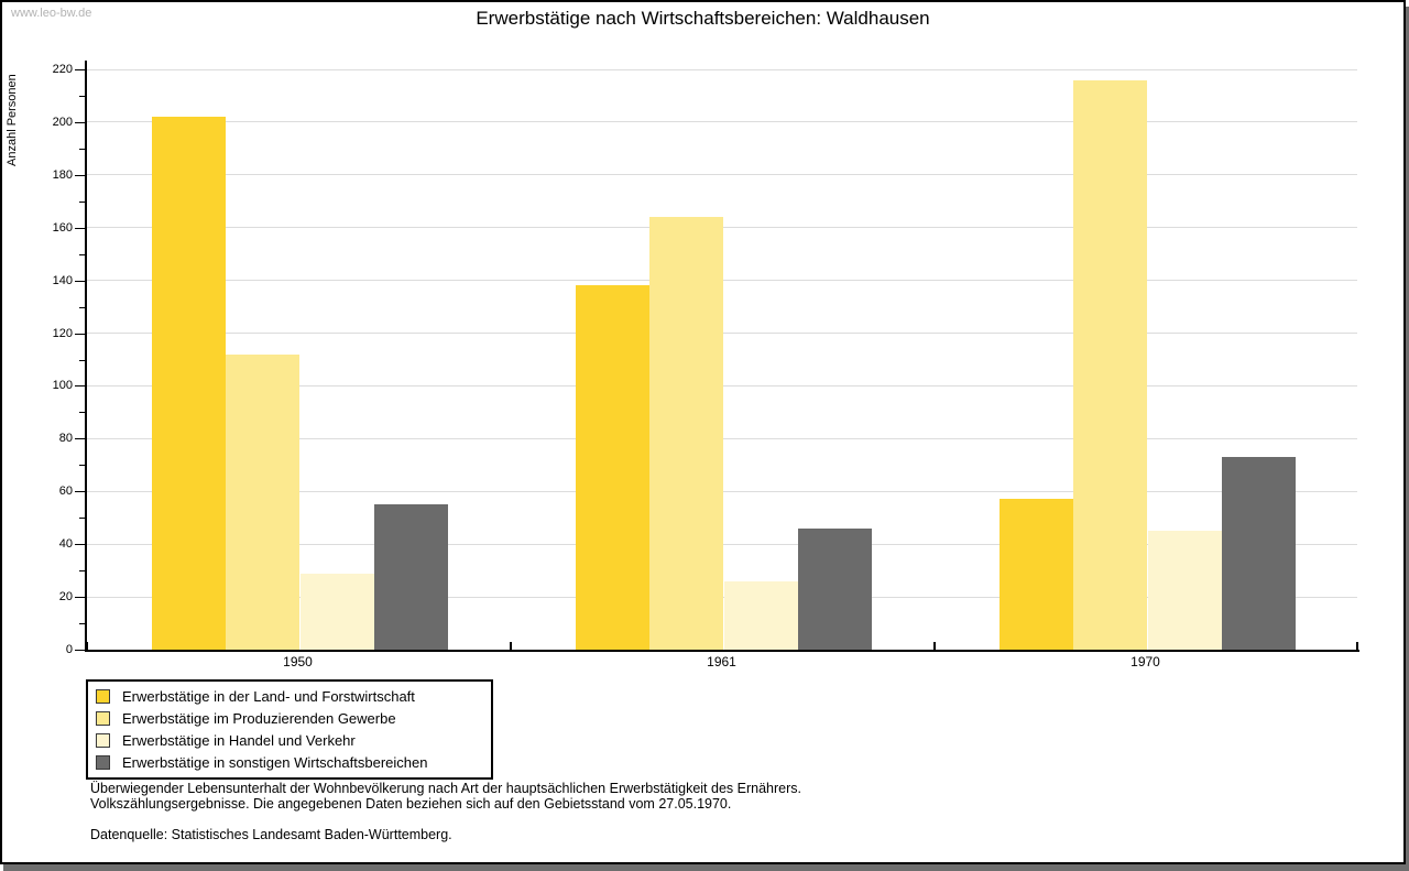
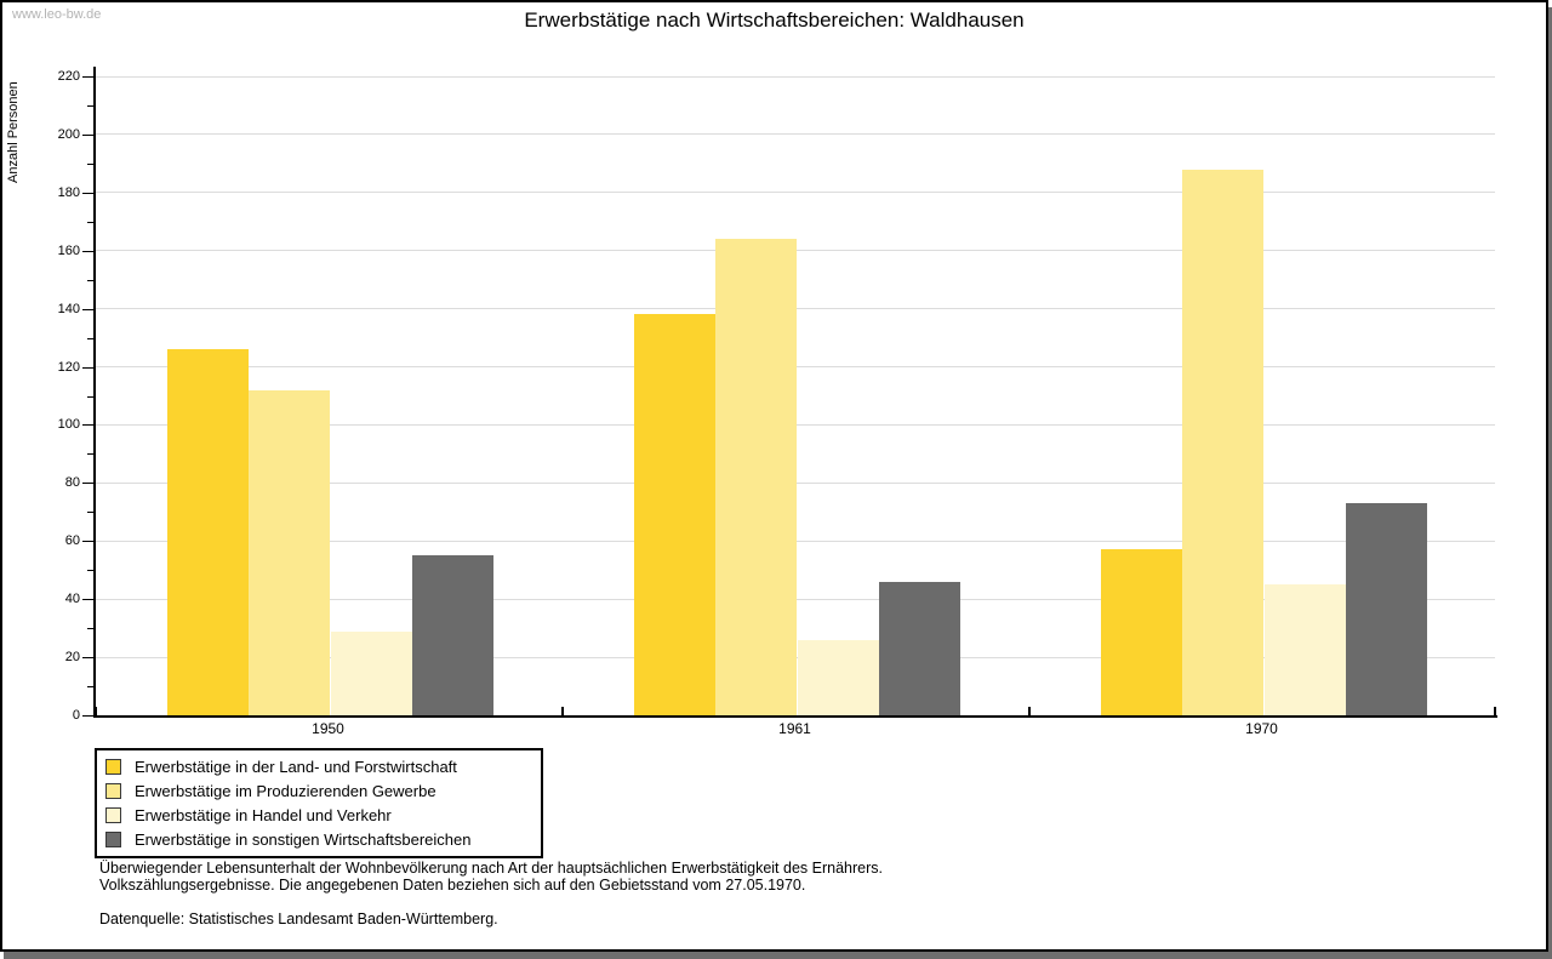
Erwerbstätige in der Land- und Forstwirtschaft/1950: 202 -> 126
Erwerbstätige im Produzierenden Gewerbe/1970: 216 -> 188
